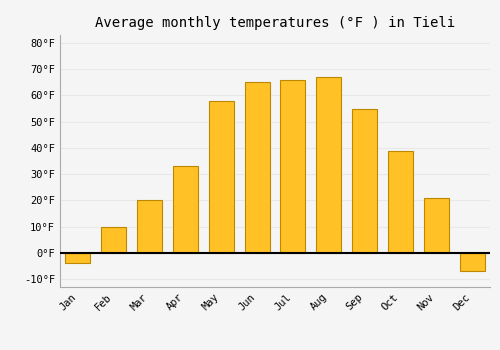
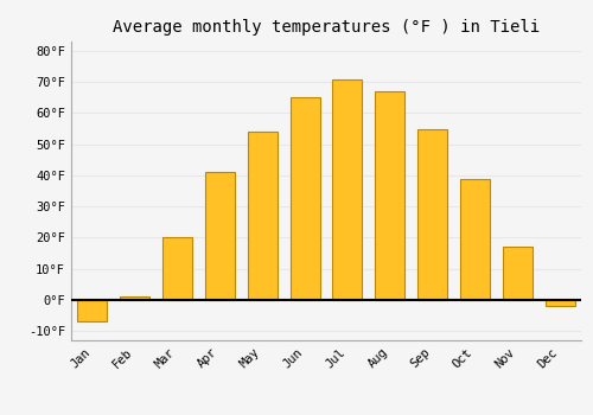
Jan: -4°F -> -7°F
Feb: 10°F -> 1°F
Apr: 33°F -> 41°F
May: 58°F -> 54°F
Jul: 66°F -> 71°F
Nov: 21°F -> 17°F
Dec: -7°F -> -2°F
